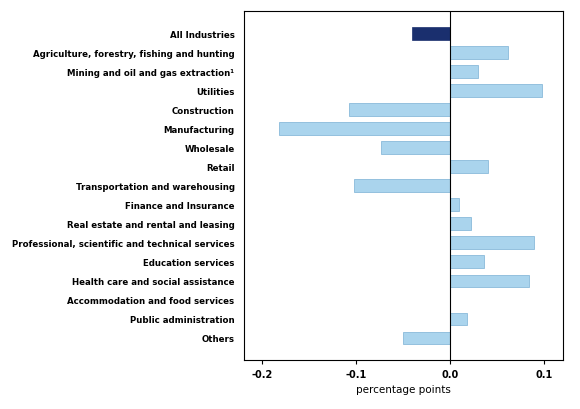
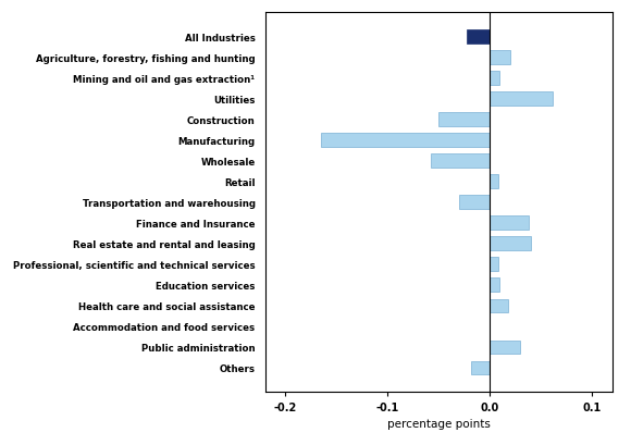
All Industries: -0.040 -> -0.022
Agriculture, forestry, fishing and hunting: 0.062 -> 0.020
Mining and oil and gas extraction¹: 0.030 -> 0.010
Utilities: 0.098 -> 0.062
Construction: -0.108 -> -0.050
Manufacturing: -0.182 -> -0.165
Wholesale: -0.074 -> -0.058
Retail: 0.040 -> 0.008
Transportation and warehousing: -0.102 -> -0.030
Finance and Insurance: 0.010 -> 0.038
Real estate and rental and leasing: 0.022 -> 0.040
Professional, scientific and technical services: 0.090 -> 0.008
Education services: 0.036 -> 0.010
Health care and social assistance: 0.084 -> 0.018
Public administration: 0.018 -> 0.030
Others: -0.050 -> -0.018
